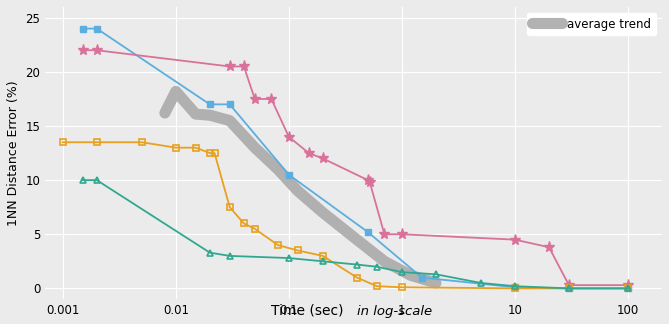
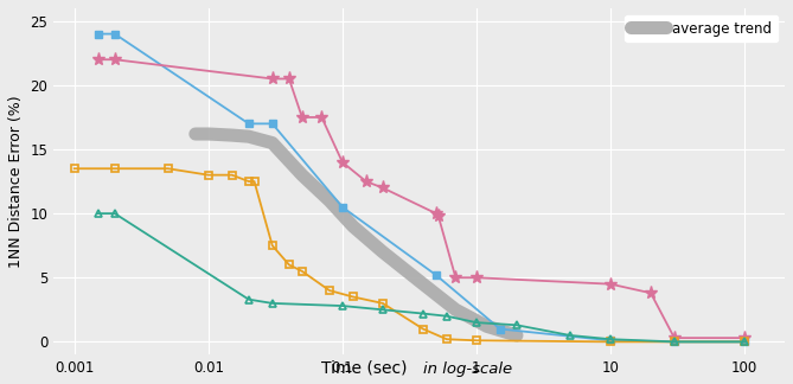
average trend/0.01: 18.2 -> 16.2
